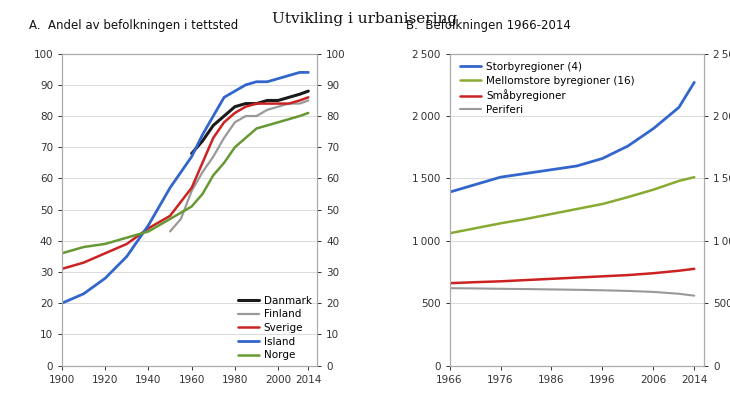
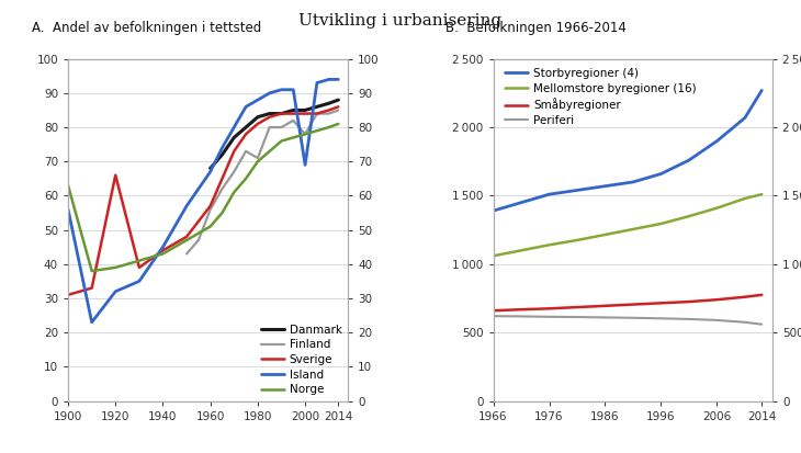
Island/1900: 20 -> 56
Norge/1900: 36 -> 63
Sverige/1920: 36 -> 66
Island/1920: 28 -> 32
Finland/1980: 78 -> 71
Finland/2000: 83 -> 78
Island/2000: 92 -> 69
